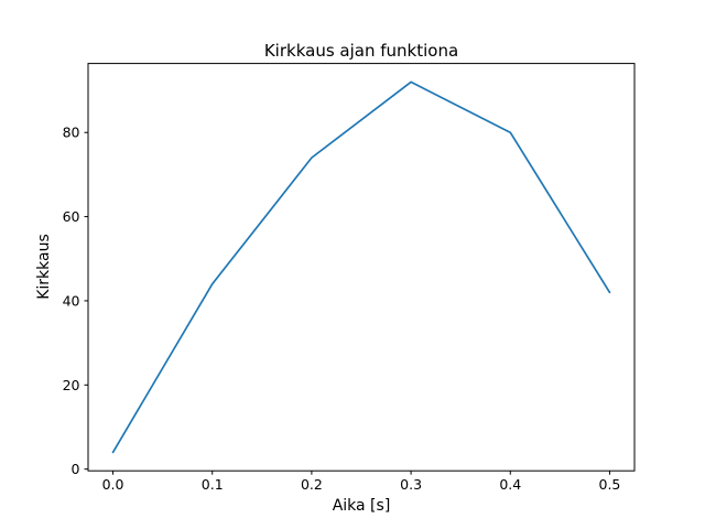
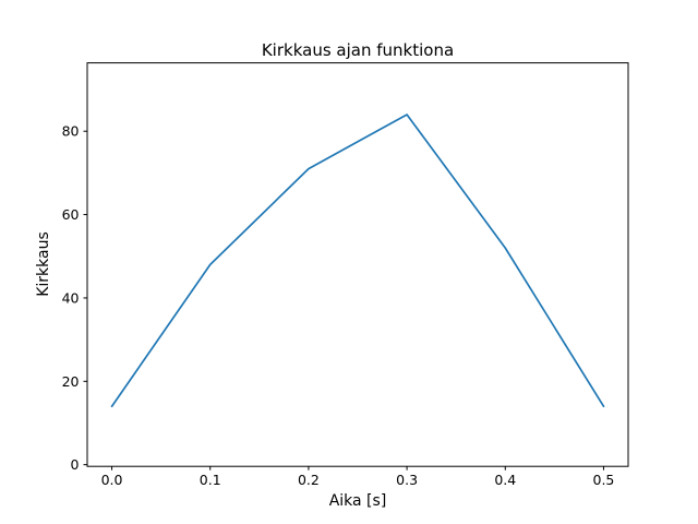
0.0: 4 -> 14
0.1: 44 -> 48
0.2: 74 -> 71
0.3: 92 -> 84
0.4: 80 -> 52
0.5: 42 -> 14
